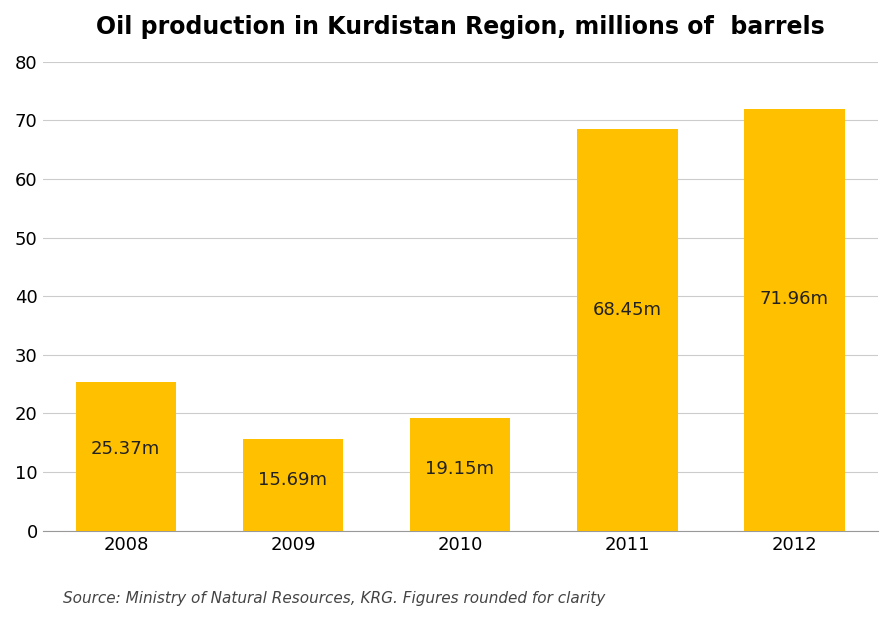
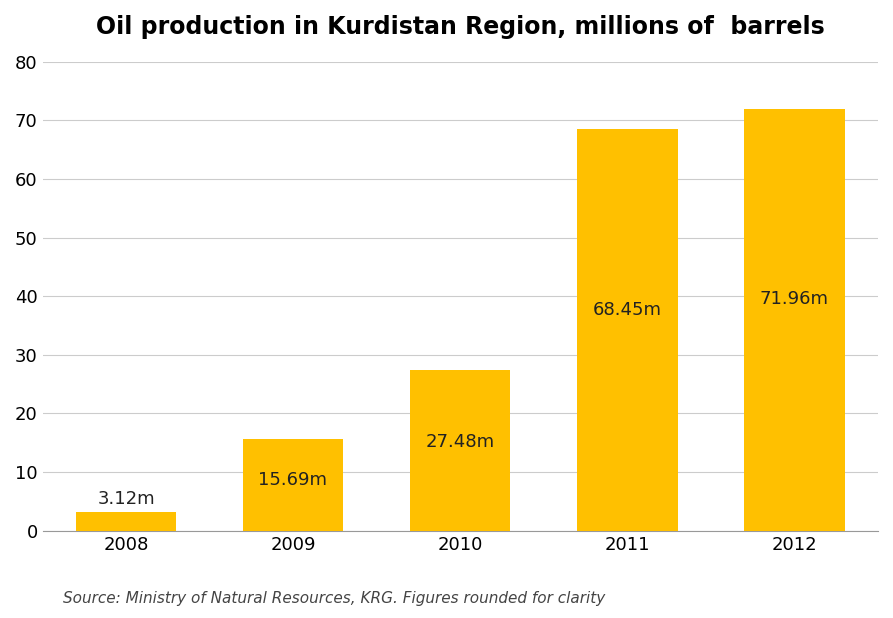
2008: 25.37m -> 3.12m
2010: 19.15m -> 27.48m
